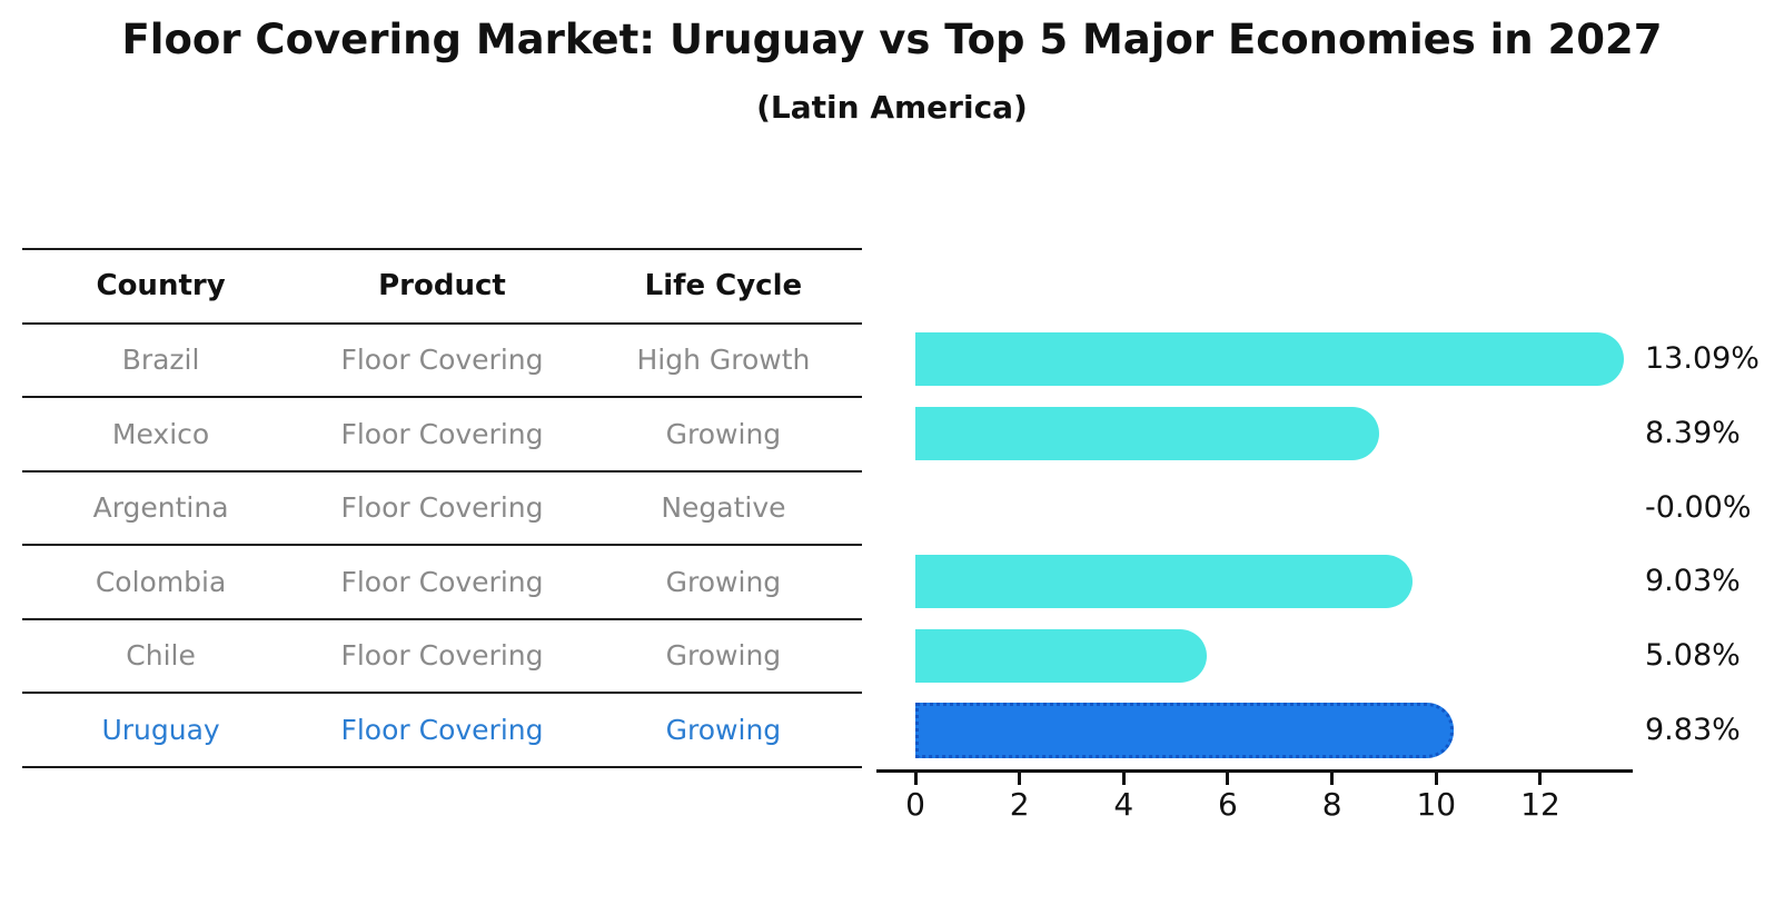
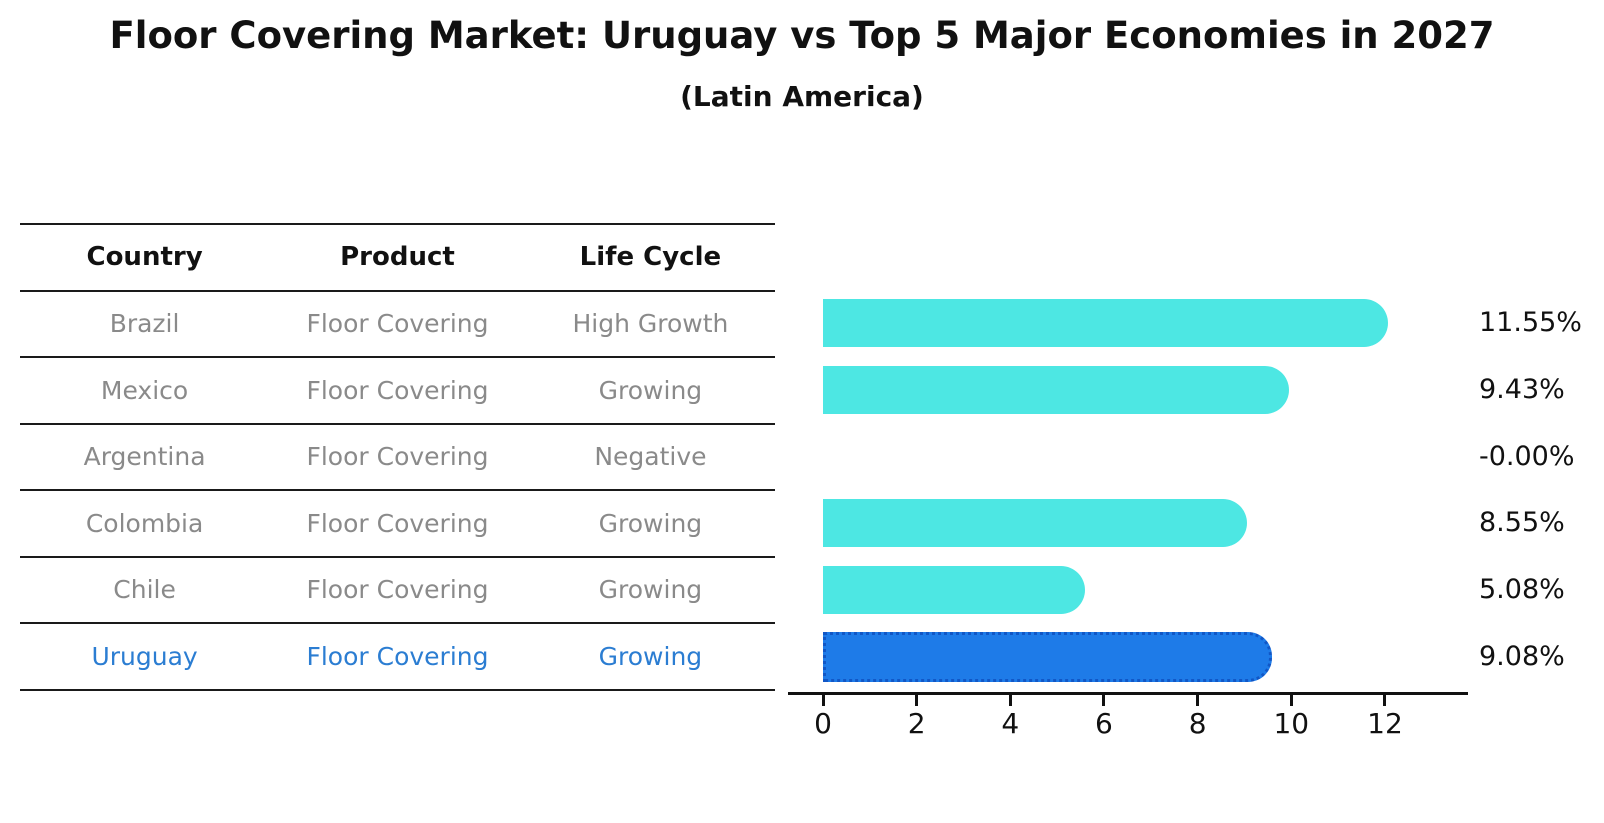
Brazil: 13.09% -> 11.55%
Mexico: 8.39% -> 9.43%
Colombia: 9.03% -> 8.55%
Uruguay: 9.83% -> 9.08%
